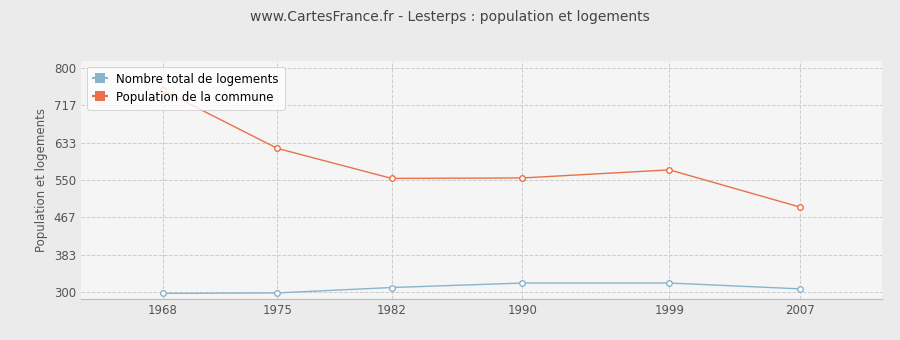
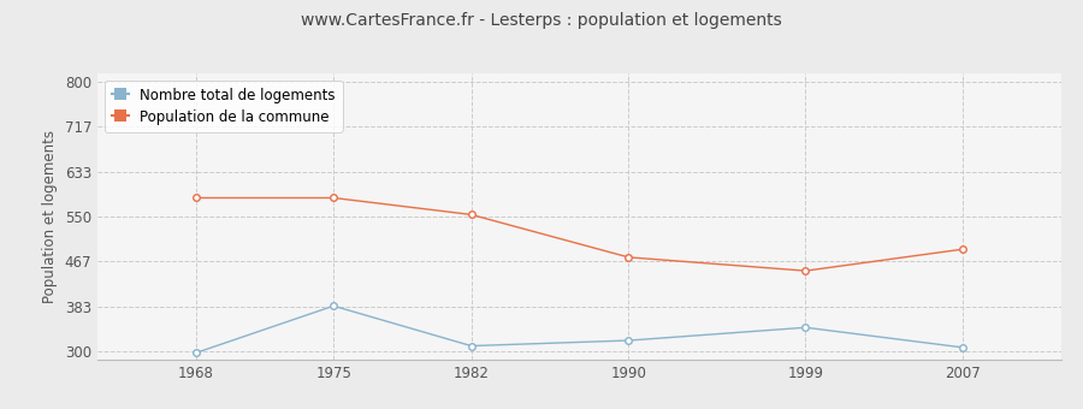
Population de la commune/1968: 750 -> 585
Population de la commune/1975: 621 -> 585
Nombre total de logements/1975: 299 -> 385
Population de la commune/1990: 555 -> 475
Population de la commune/1999: 573 -> 450
Nombre total de logements/1999: 321 -> 345
